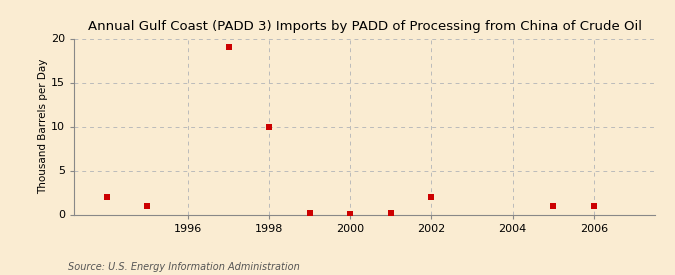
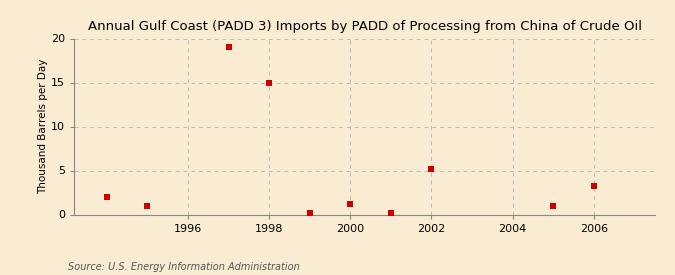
1998: 10.0 -> 15.0
2000: 0.1 -> 1.2
2002: 2.0 -> 5.2
2006: 1.0 -> 3.2
